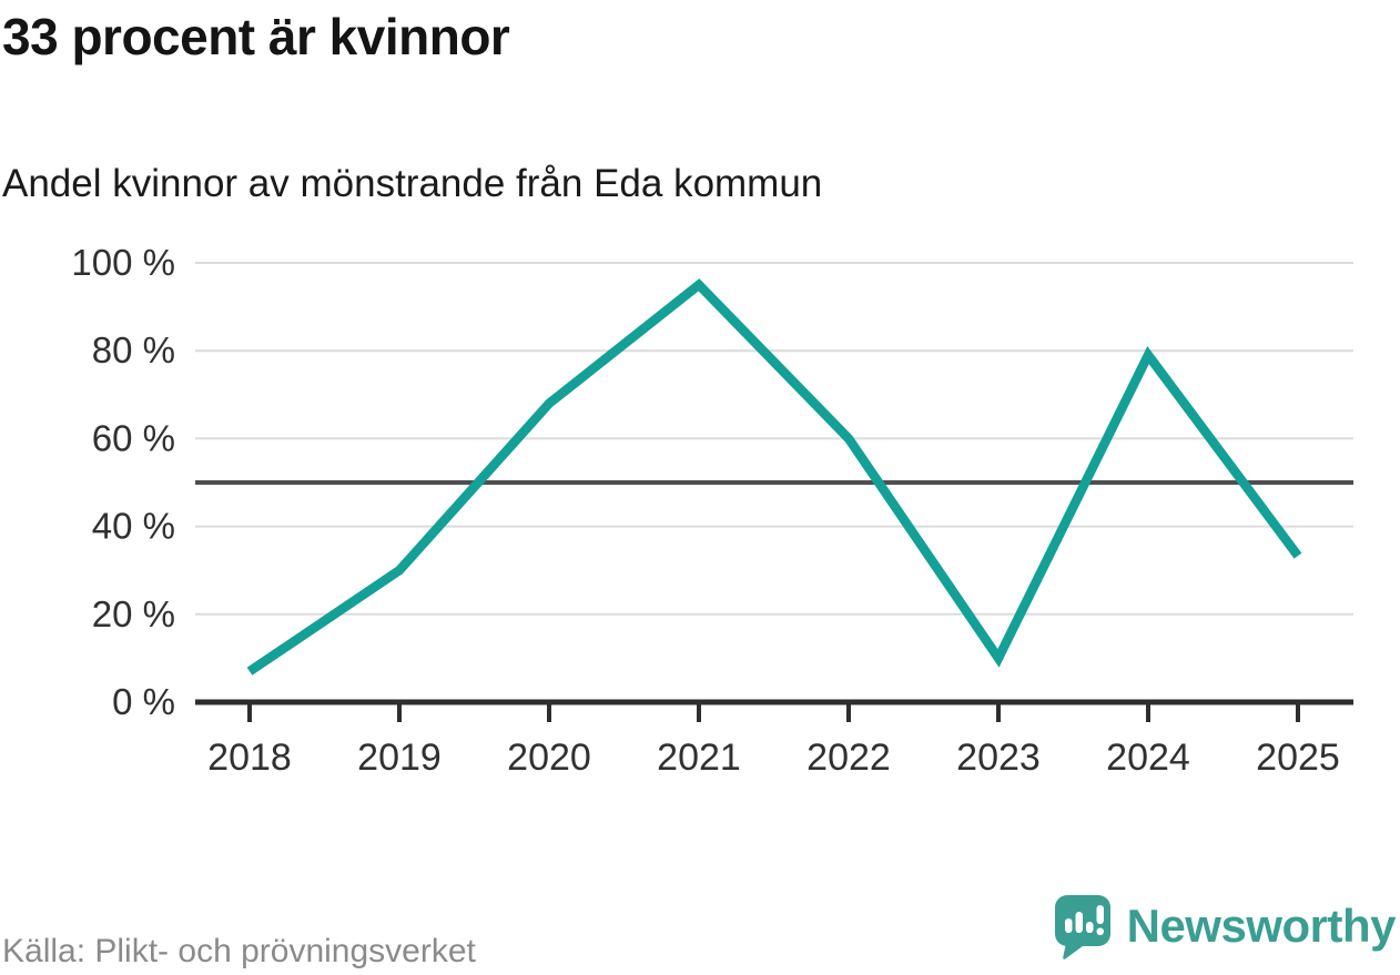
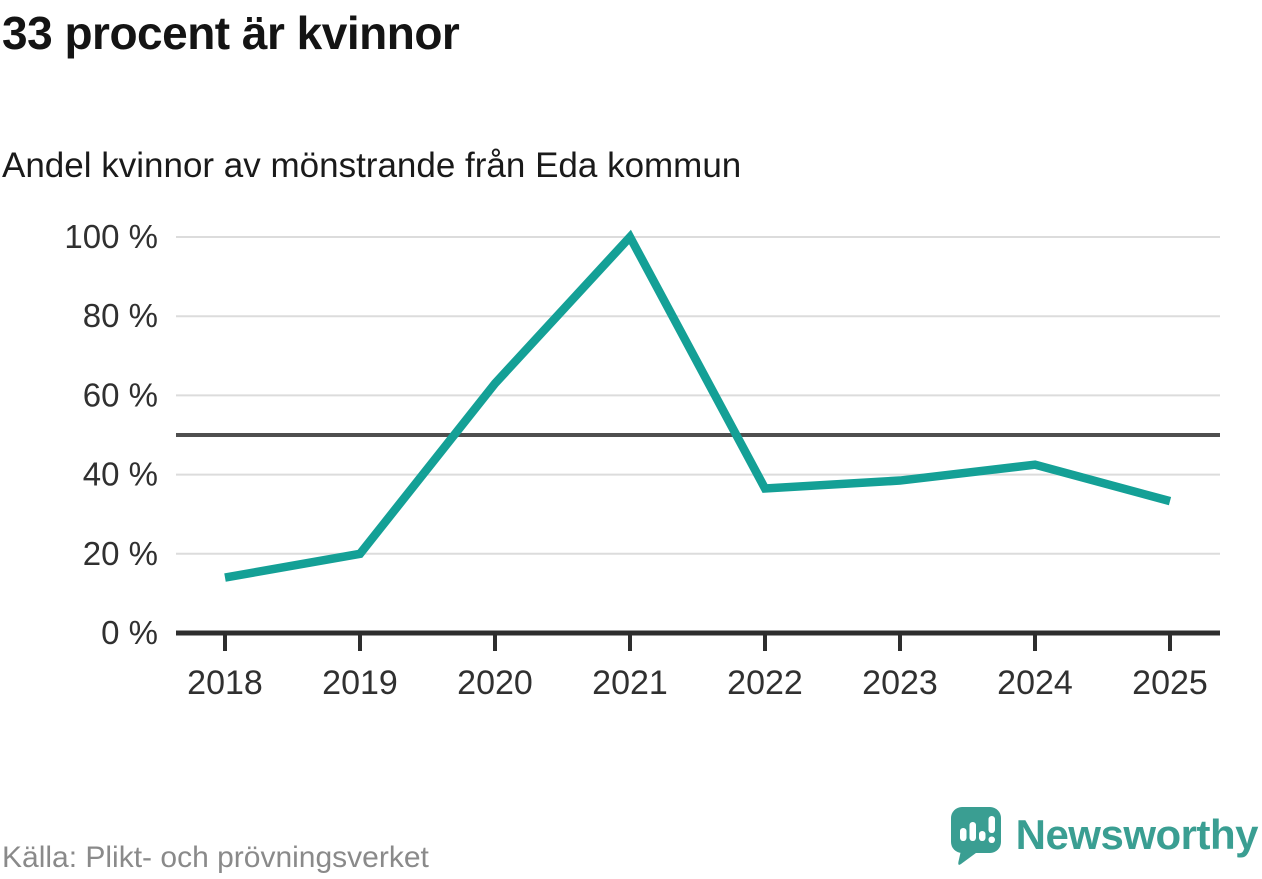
2018: 7% -> 14%
2019: 30% -> 20%
2020: 68% -> 63%
2021: 95% -> 100%
2022: 60% -> 36%
2023: 10% -> 38%
2024: 79% -> 42%
